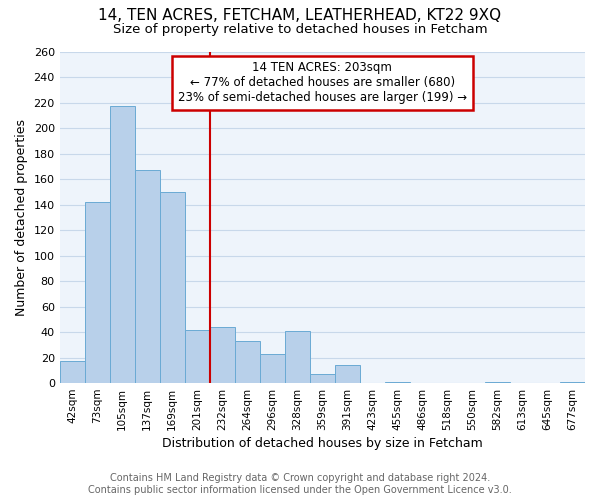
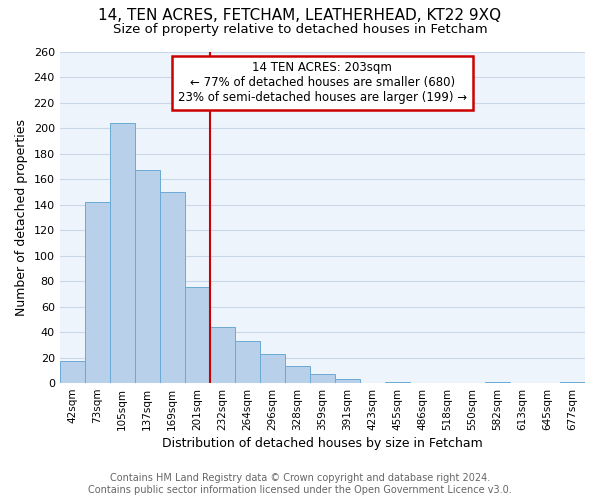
105sqm: 217 -> 204
201sqm: 42 -> 75
328sqm: 41 -> 13
391sqm: 14 -> 3
